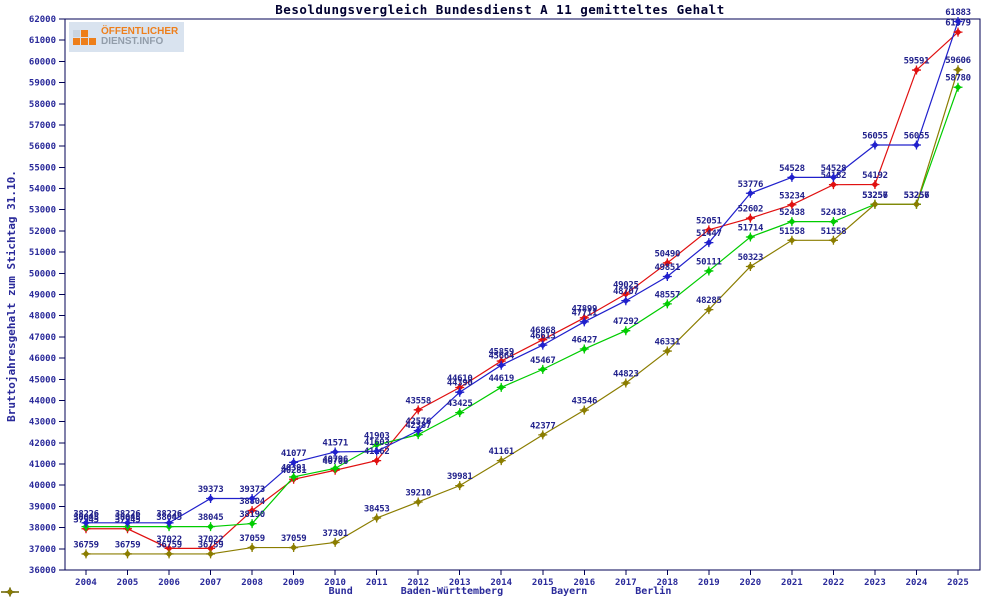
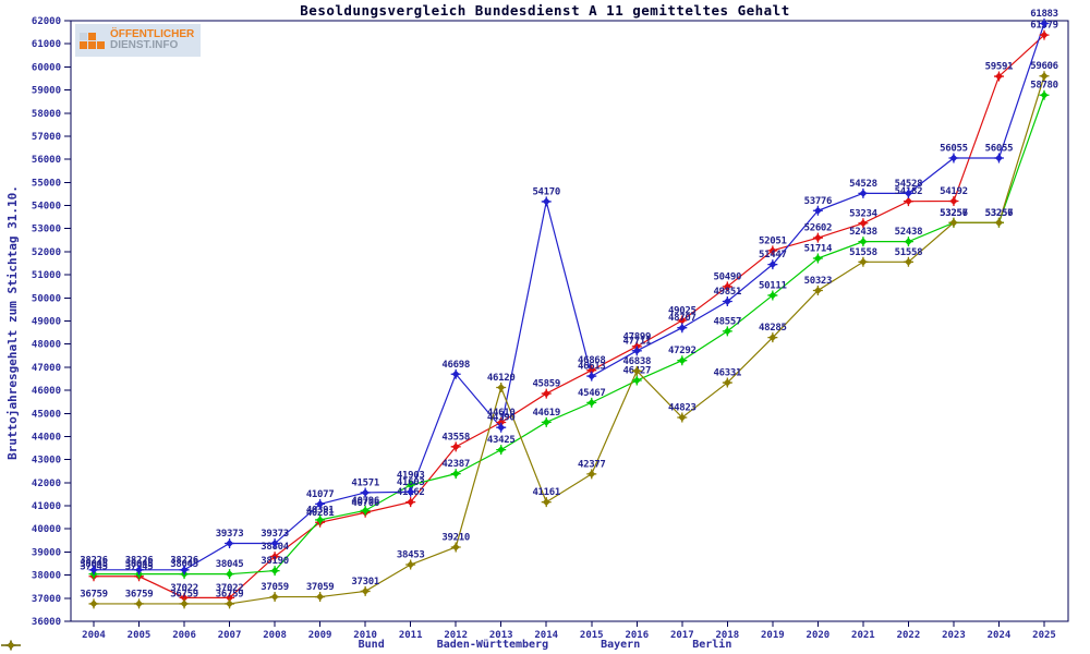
Bayern/2012: 42576 -> 46698
Berlin/2013: 39981 -> 46120
Bayern/2014: 45664 -> 54170
Berlin/2016: 43546 -> 46838
